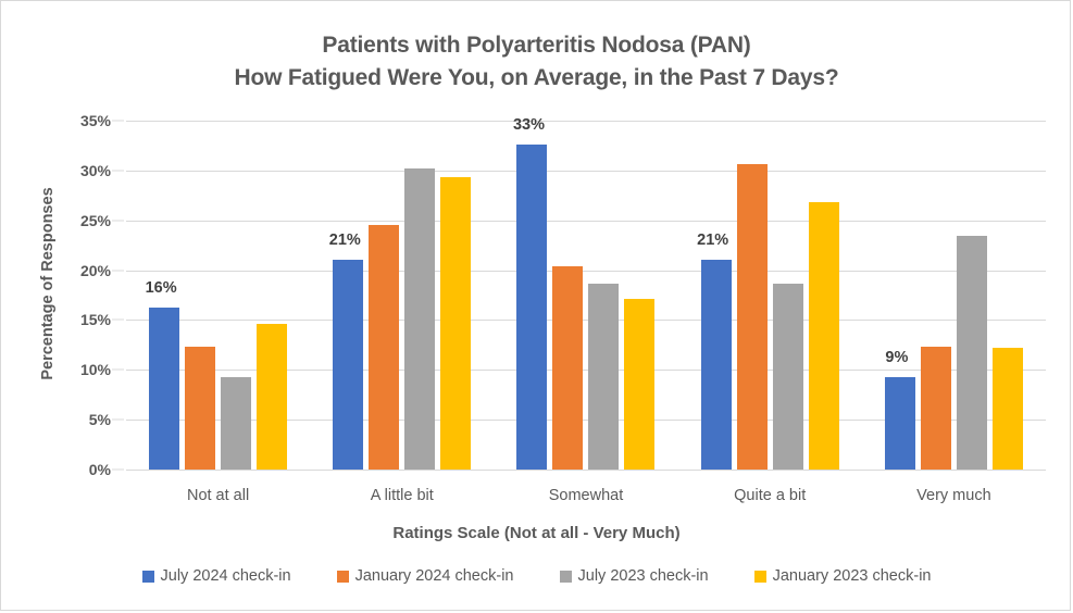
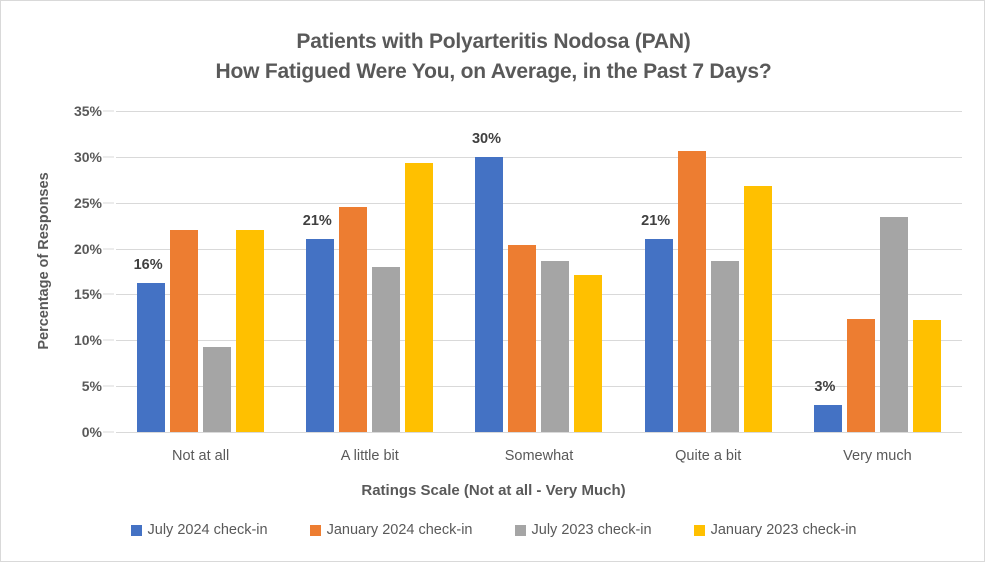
January 2024 check-in/Not at all: 12% -> 22%
January 2023 check-in/Not at all: 15% -> 22%
July 2023 check-in/A little bit: 30% -> 18%
July 2024 check-in/Somewhat: 33% -> 30%
July 2024 check-in/Very much: 9% -> 3%
